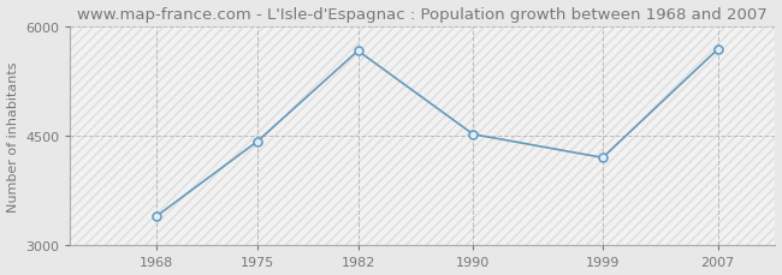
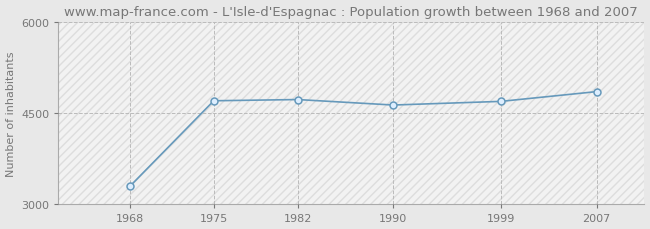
1968: 3400 -> 3300
1975: 4420 -> 4700
1982: 5660 -> 4720
1990: 4520 -> 4630
1999: 4200 -> 4690
2007: 5680 -> 4850
